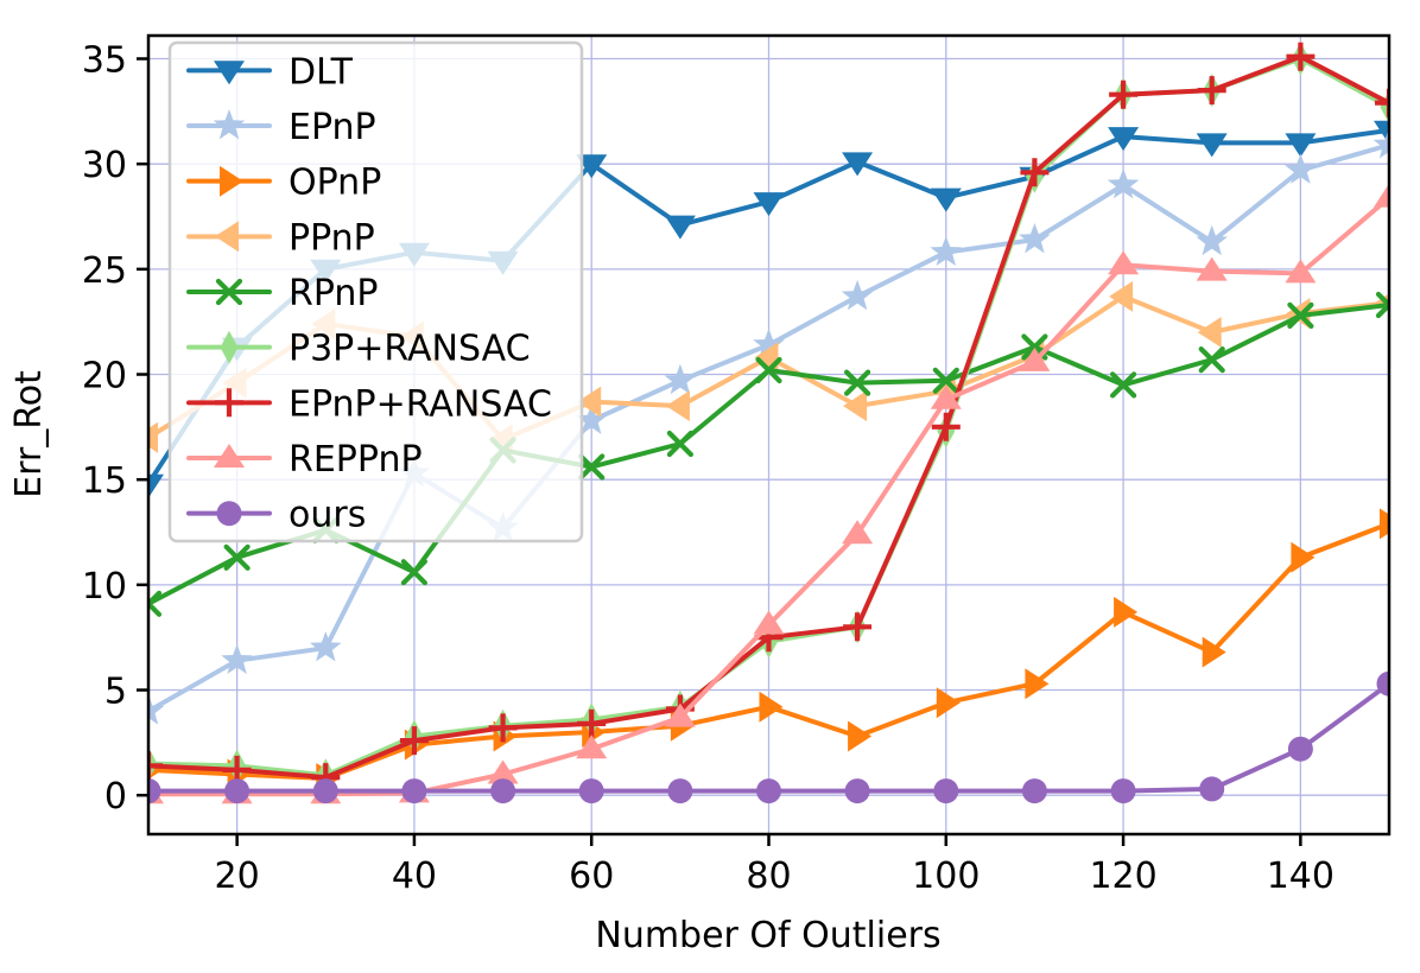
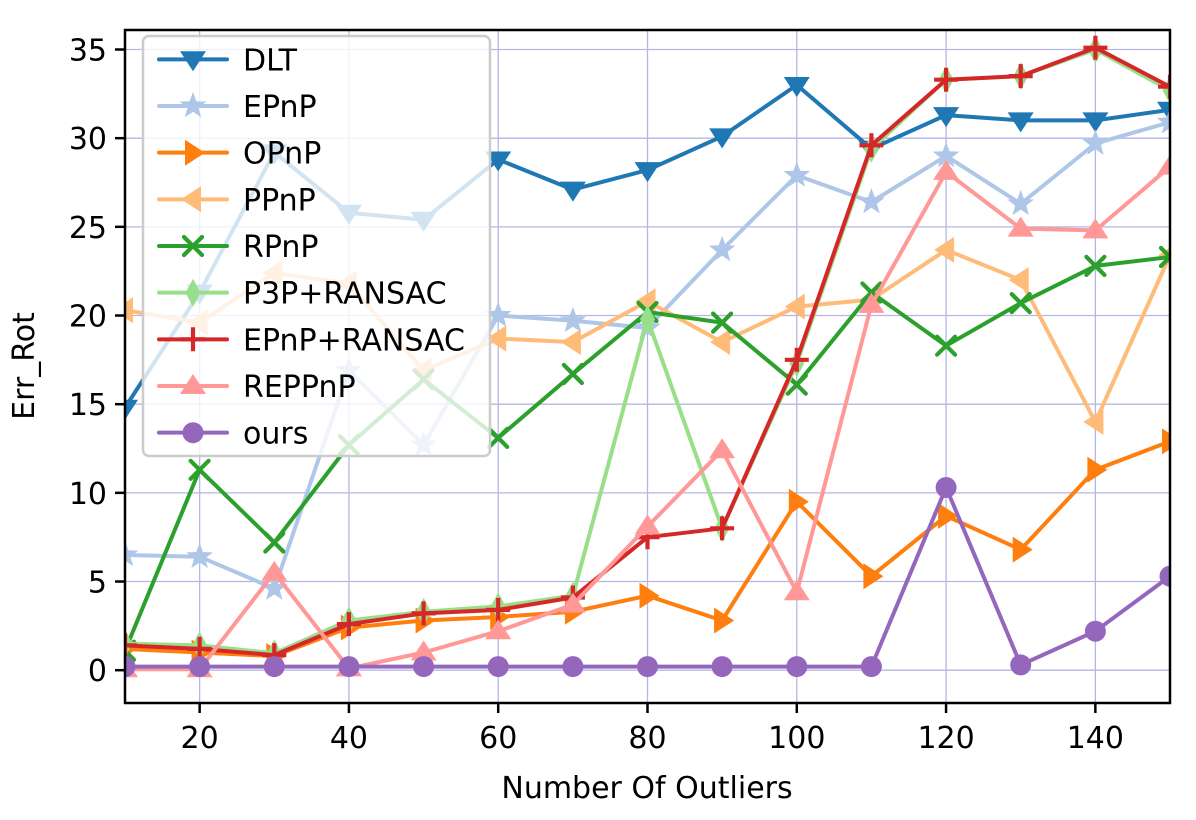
EPnP/10: 4.0 -> 6.5
PPnP/10: 17.0 -> 20.3
RPnP/10: 9.1 -> 1.1
DLT/30: 25.0 -> 29.2
EPnP/30: 7.0 -> 4.6
RPnP/30: 12.6 -> 7.2
REPPnP/30: 0.1 -> 5.5
EPnP/40: 15.3 -> 16.9
RPnP/40: 10.6 -> 12.7
DLT/60: 30.0 -> 28.8
EPnP/60: 17.8 -> 20.0
RPnP/60: 15.6 -> 13.1
EPnP/80: 21.4 -> 19.3
P3P+RANSAC/80: 7.3 -> 19.8
DLT/100: 28.4 -> 33.0
EPnP/100: 25.8 -> 27.9
OPnP/100: 4.4 -> 9.5
PPnP/100: 19.2 -> 20.5
RPnP/100: 19.7 -> 16.1
REPPnP/100: 18.8 -> 4.4
RPnP/120: 19.5 -> 18.3
REPPnP/120: 25.2 -> 28.1
ours/120: 0.2 -> 10.3
PPnP/140: 22.9 -> 14.0
